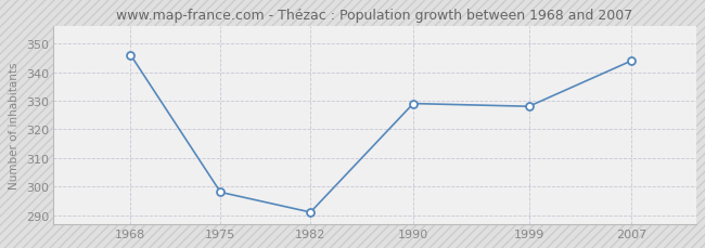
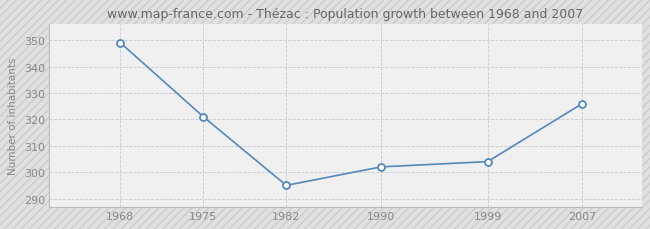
1968: 346 -> 349
1975: 298 -> 321
1982: 291 -> 295
1990: 329 -> 302
1999: 328 -> 304
2007: 344 -> 326
